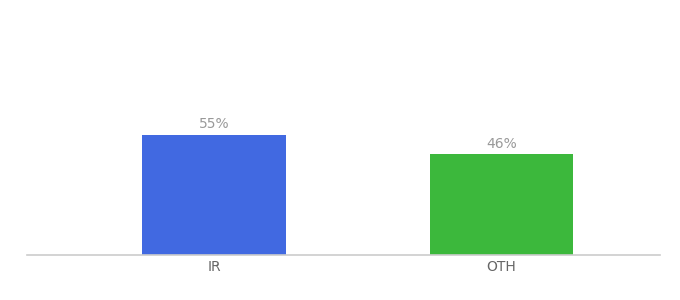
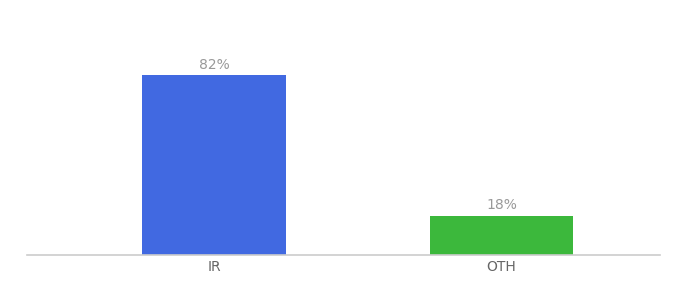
IR: 55% -> 82%
OTH: 46% -> 18%
